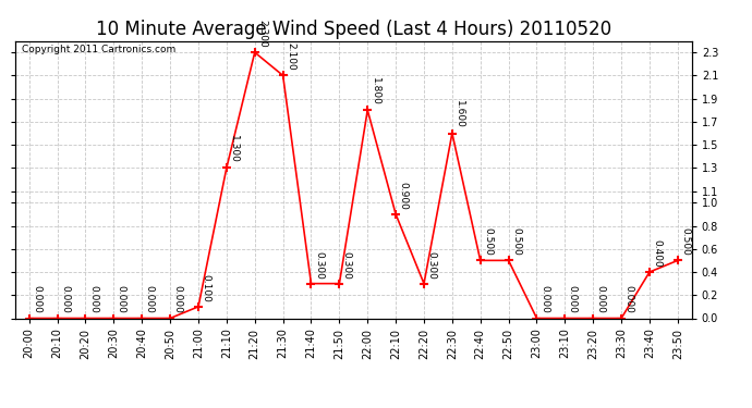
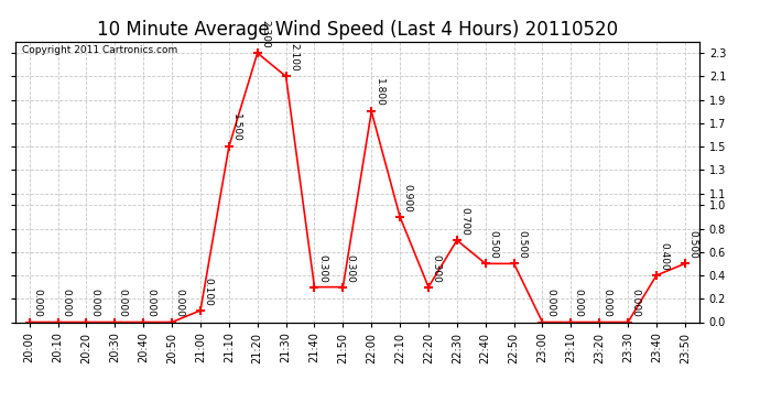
21:10: 1.300 -> 1.500
22:30: 1.600 -> 0.700
